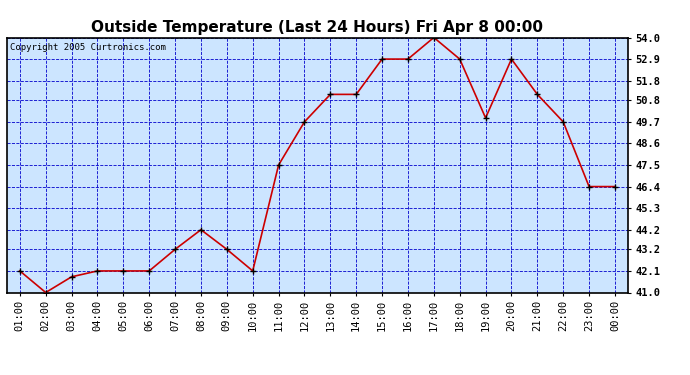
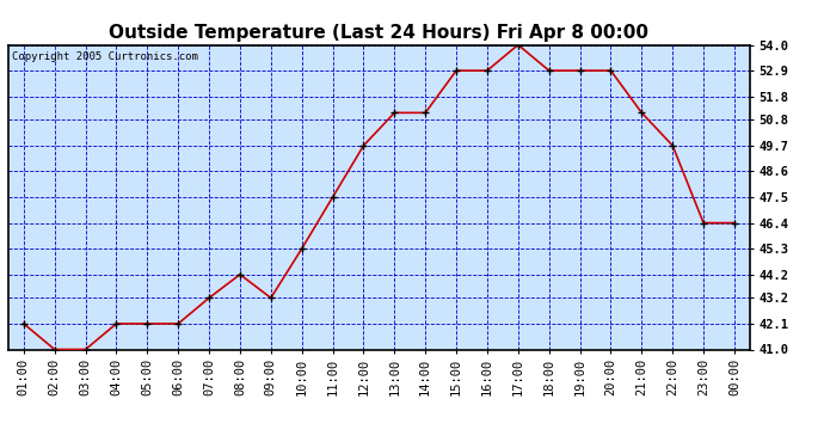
03:00: 41.8 -> 41.0
10:00: 42.1 -> 45.3
19:00: 49.9 -> 52.9
